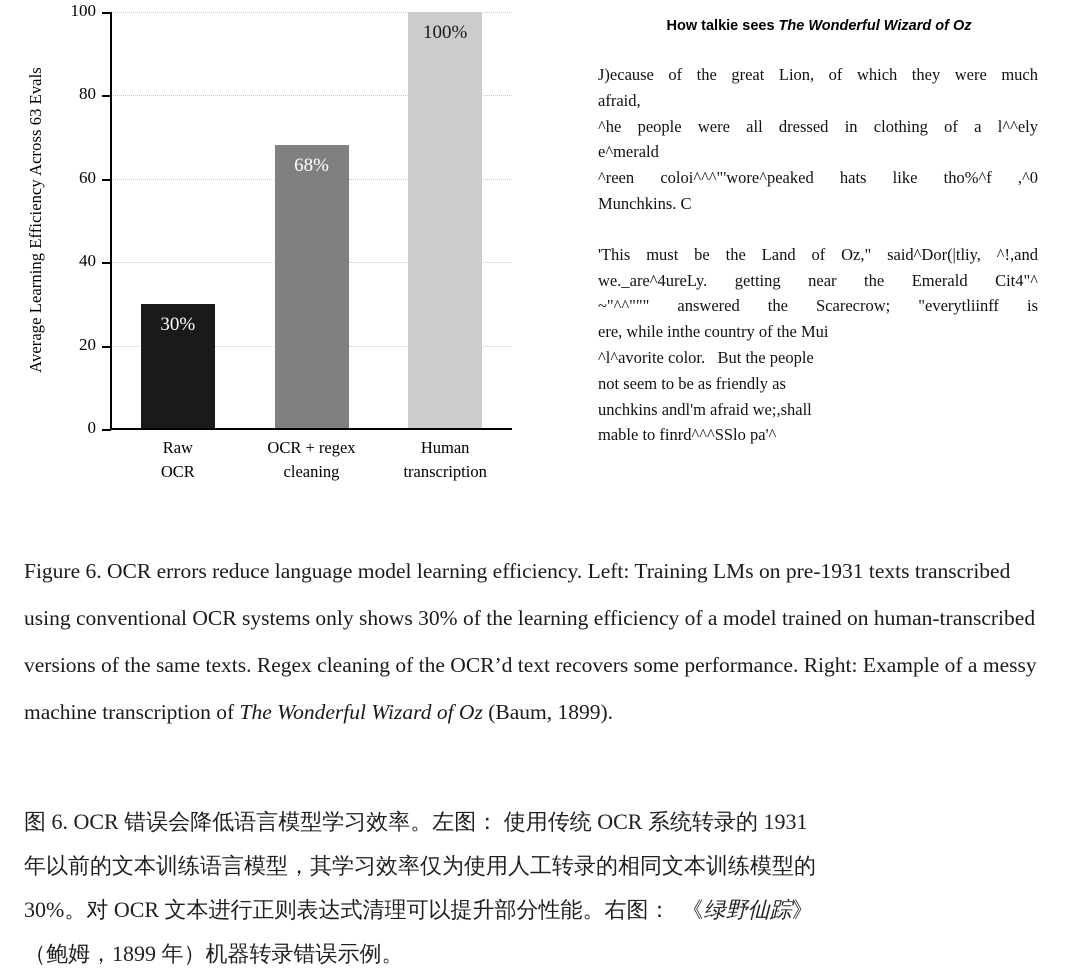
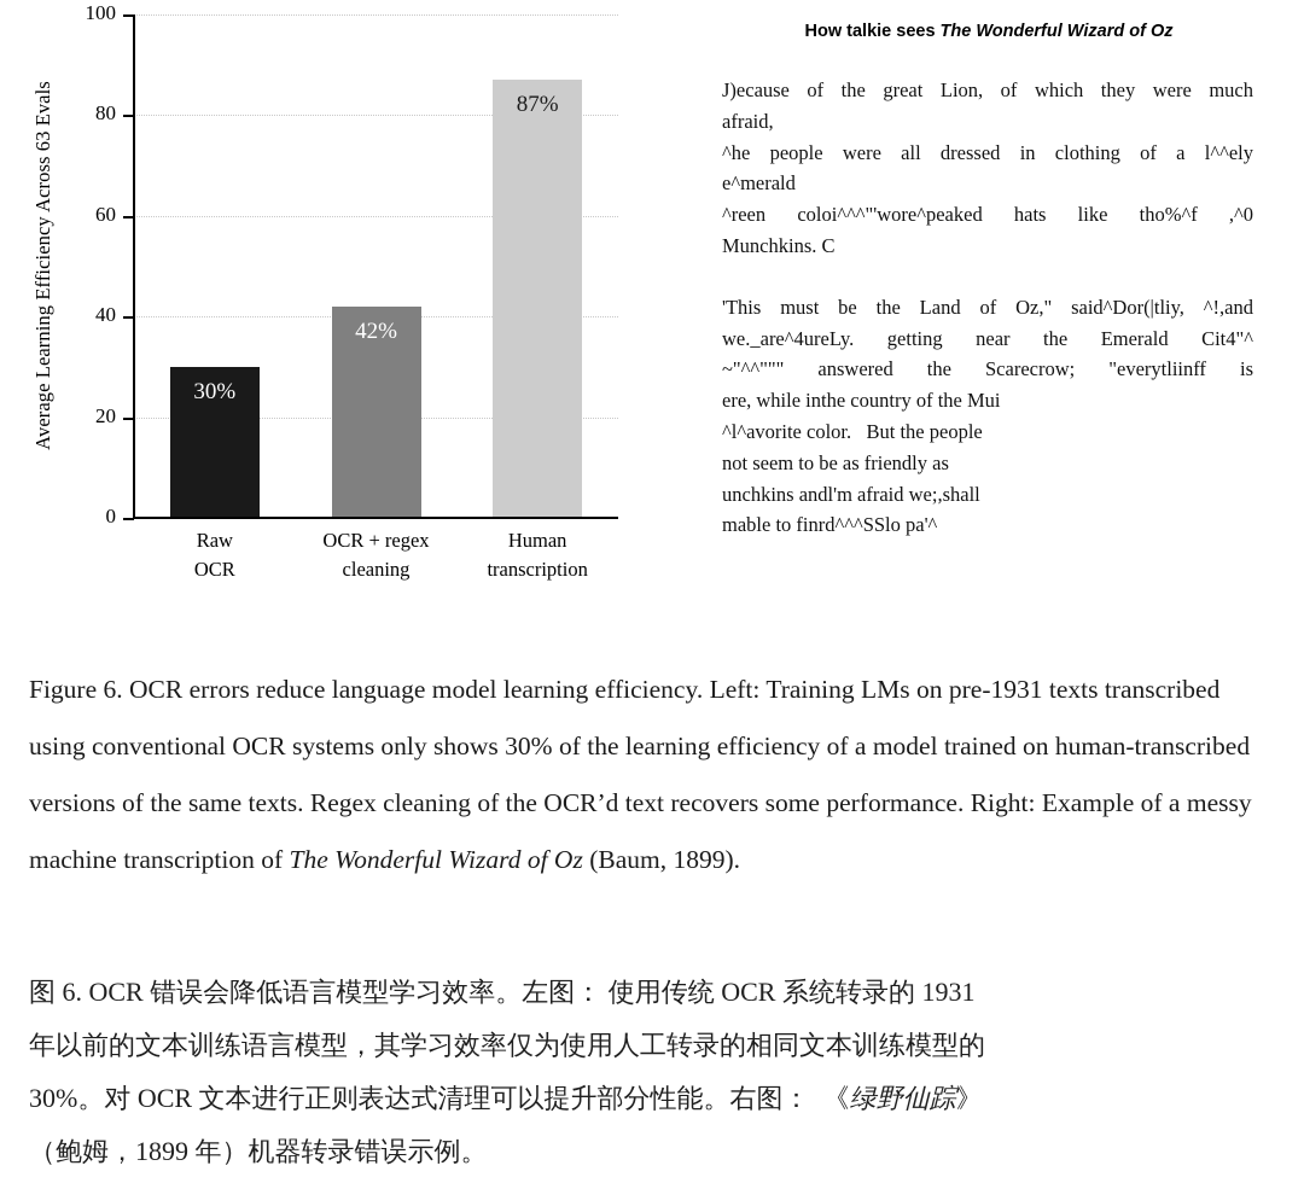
OCR + regex cleaning: 68% -> 42%
Human transcription: 100% -> 87%
